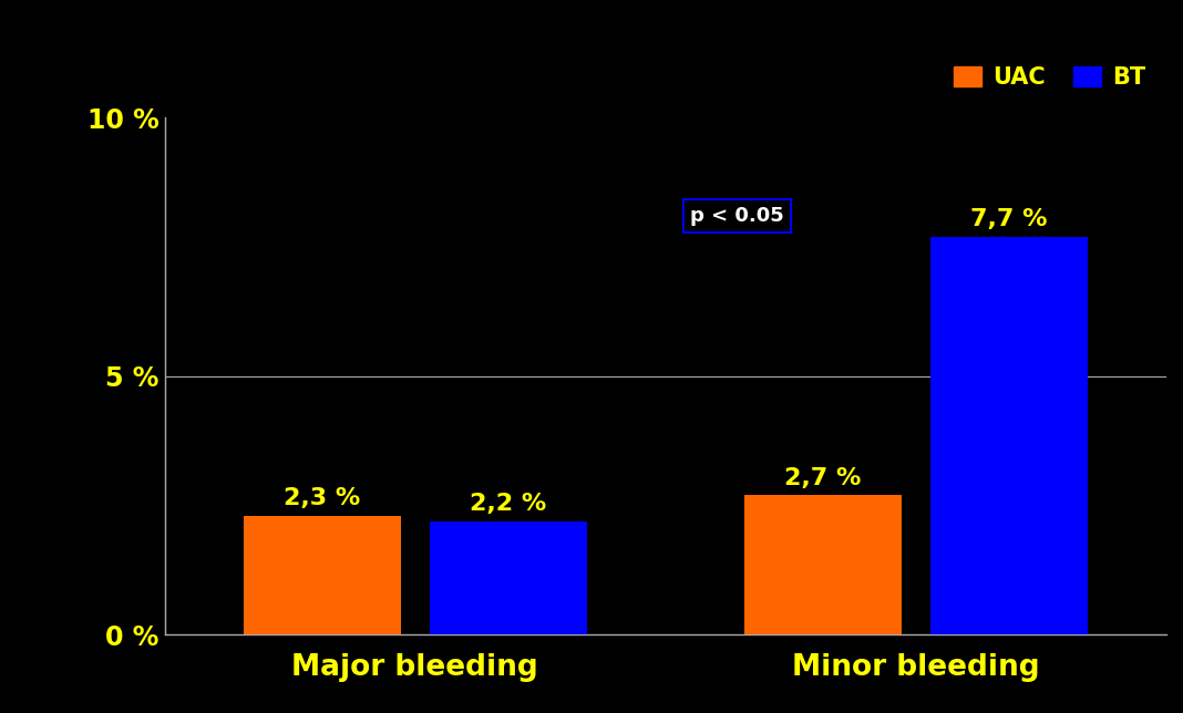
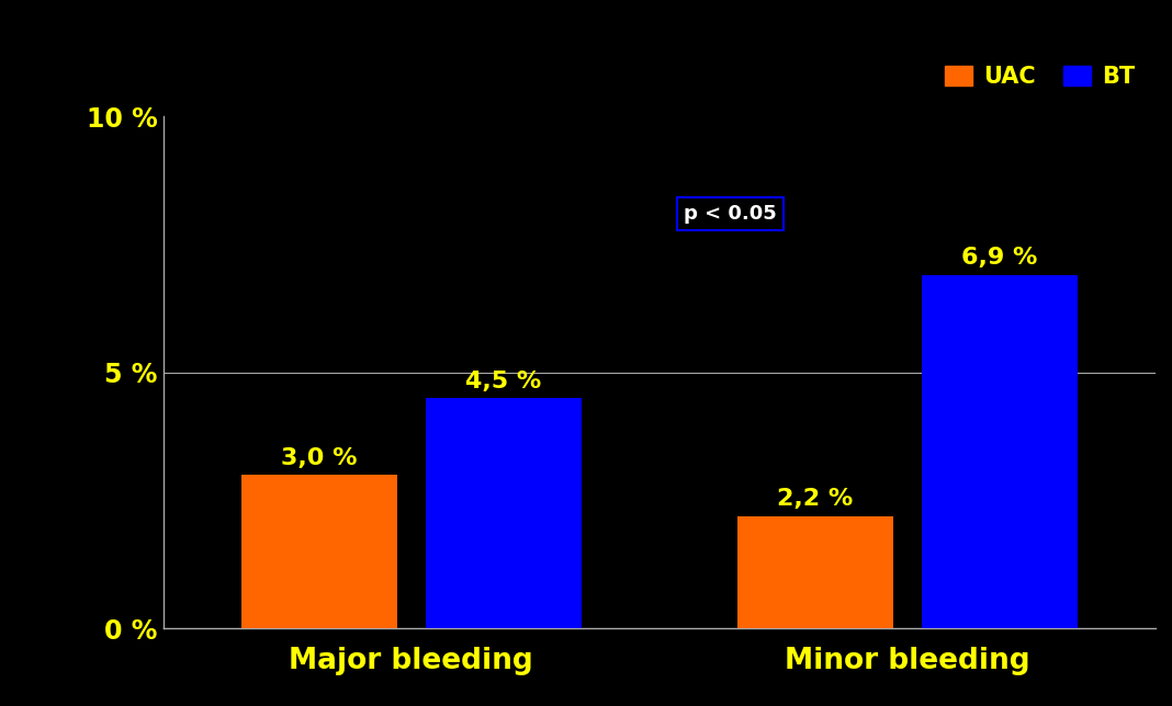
UAC/Major bleeding: 2,3 -> 3,0
BT/Major bleeding: 2,2 -> 4,5
UAC/Minor bleeding: 2,7 -> 2,2
BT/Minor bleeding: 7,7 -> 6,9
